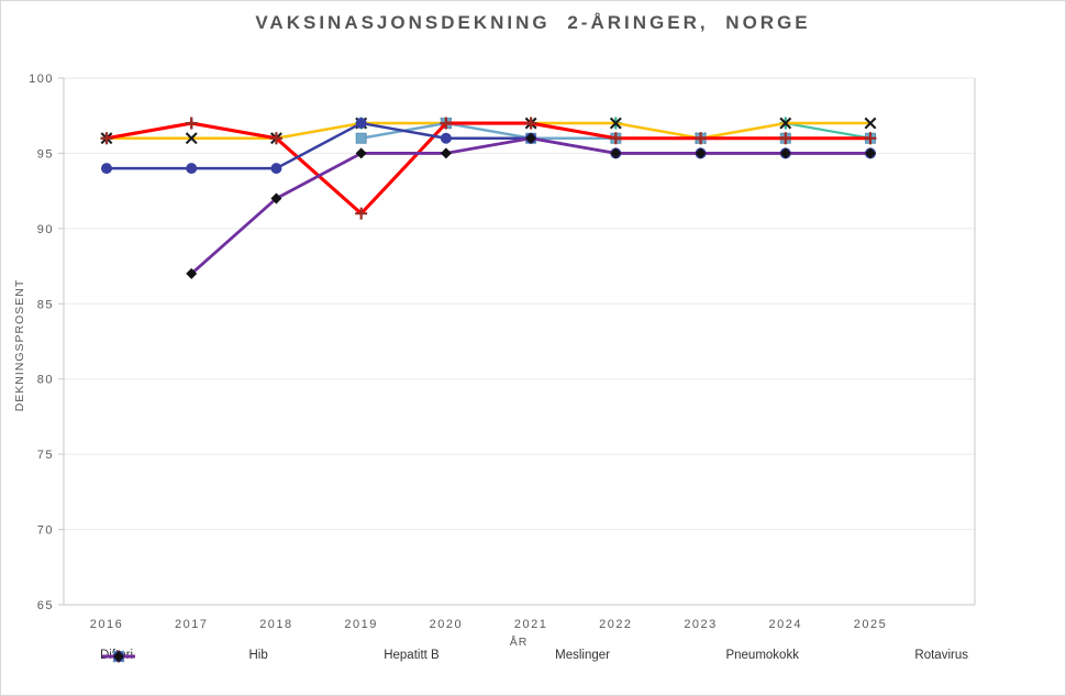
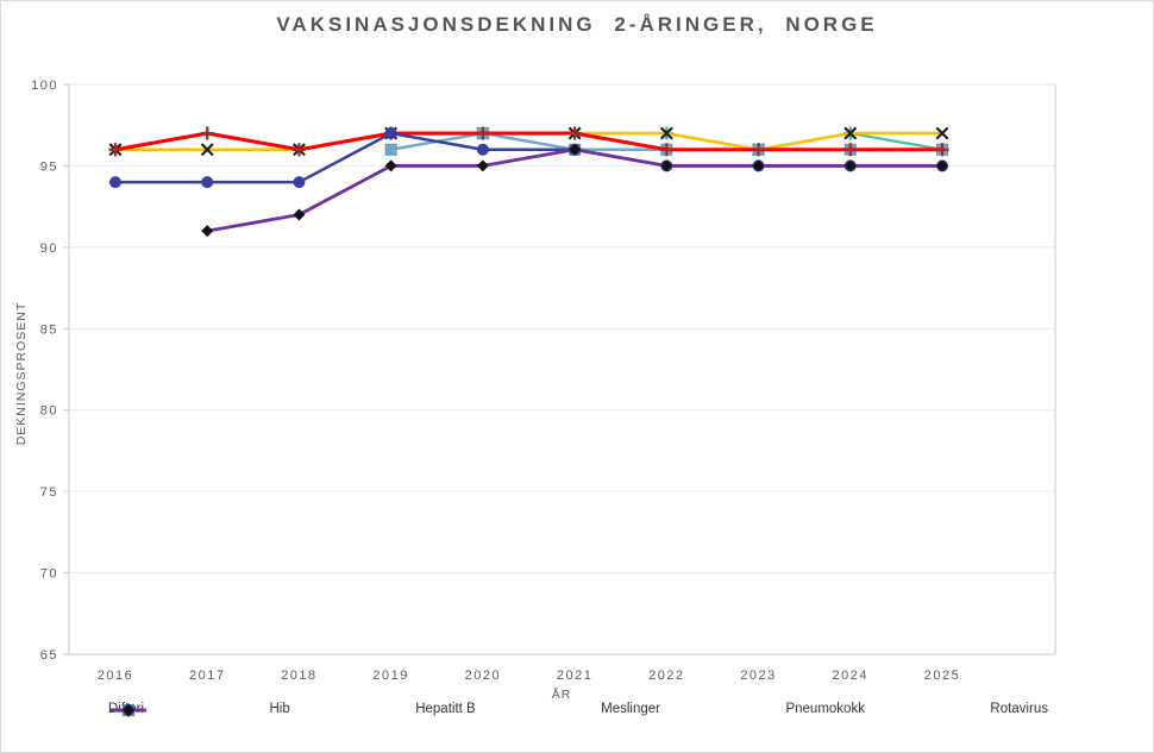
Rotavirus/2017: 87 -> 91
Meslinger/2019: 91 -> 97
